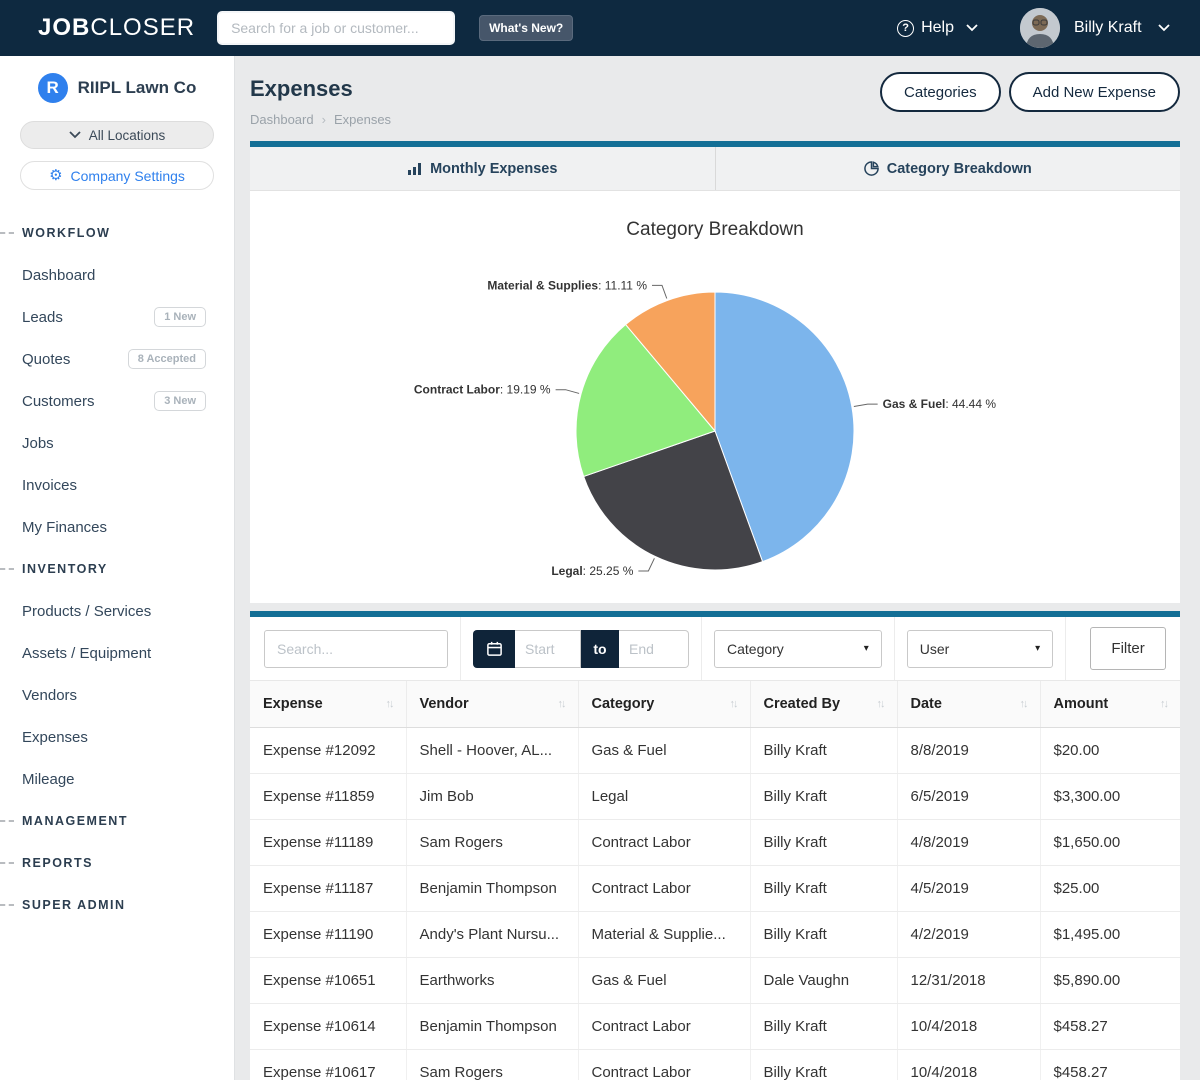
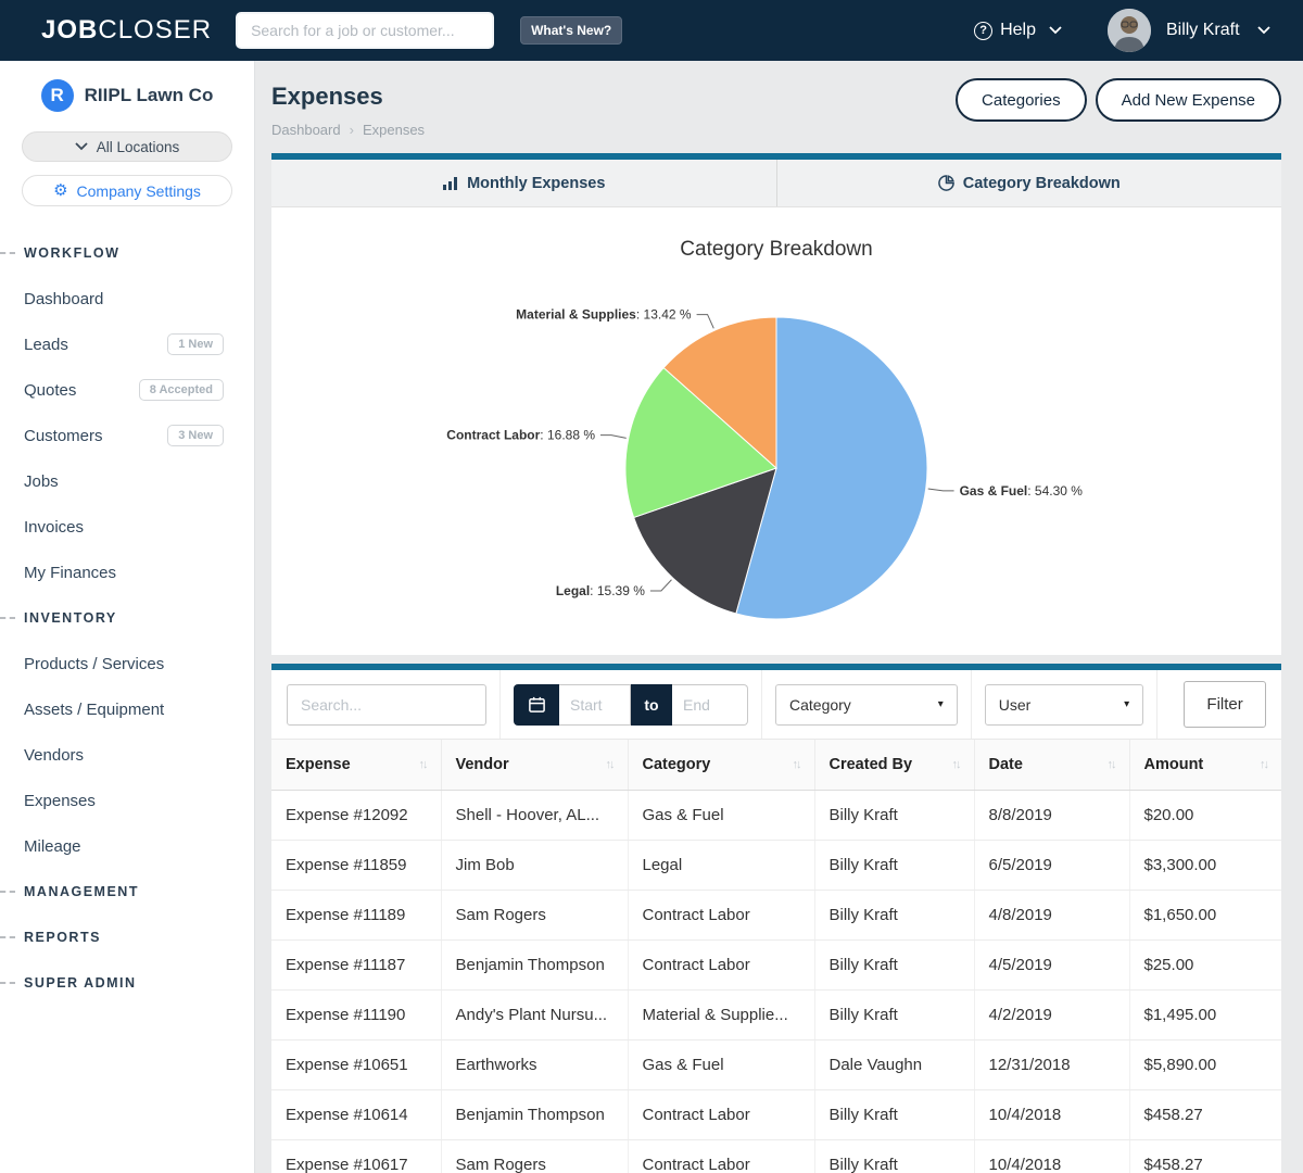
Gas & Fuel: 44.44 -> 54.30
Legal: 25.25 -> 15.39
Contract Labor: 19.19 -> 16.88
Material & Supplies: 11.11 -> 13.42
